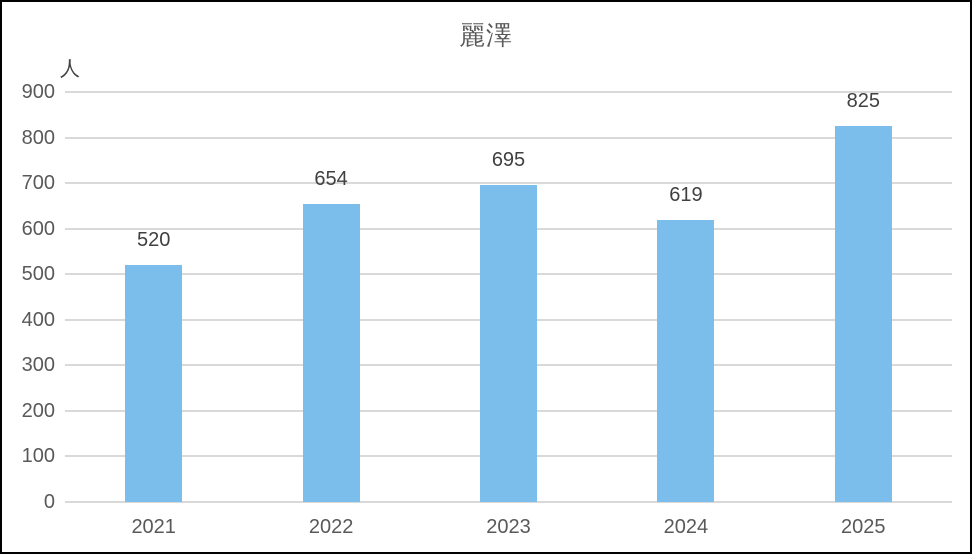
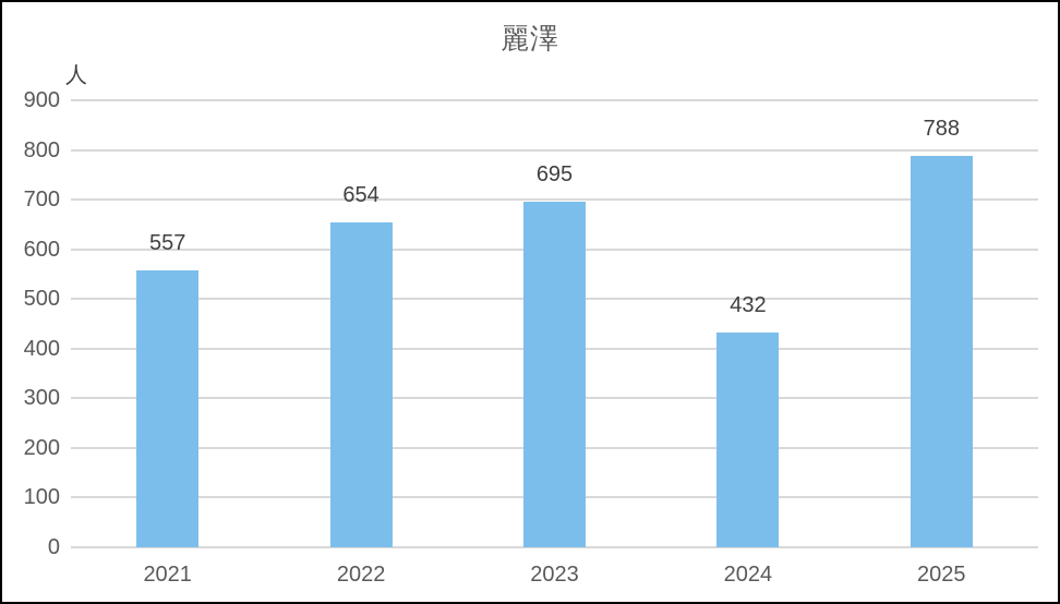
2021: 520 -> 557
2024: 619 -> 432
2025: 825 -> 788
